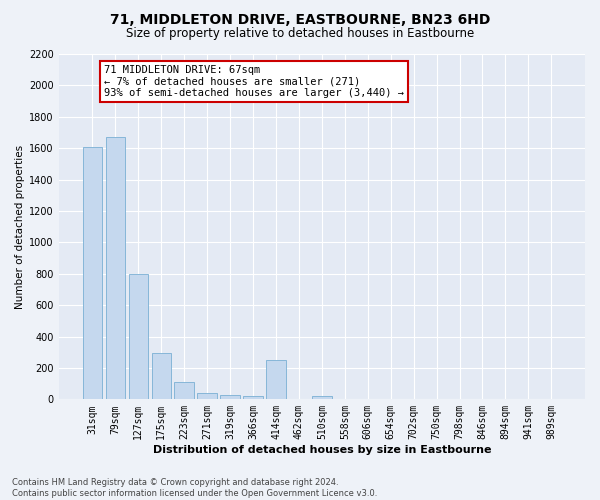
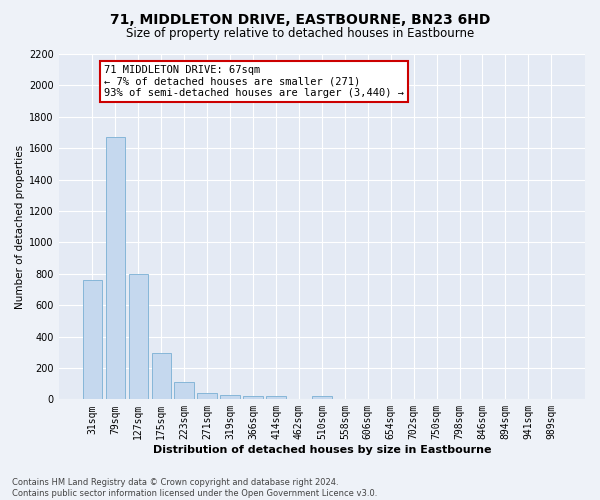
31sqm: 1610 -> 760
414sqm: 250 -> 20
